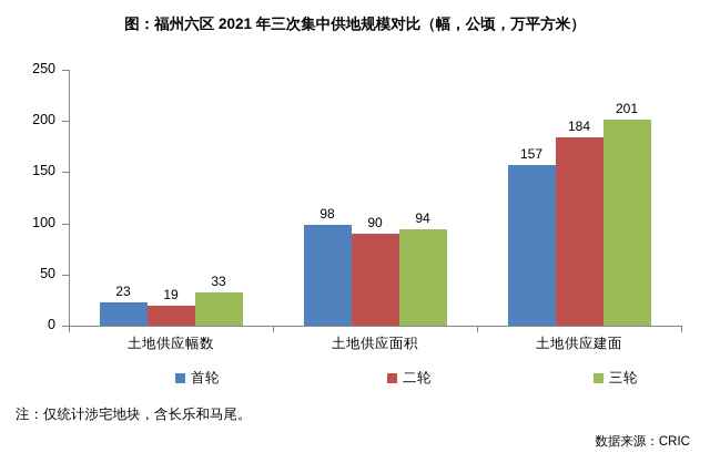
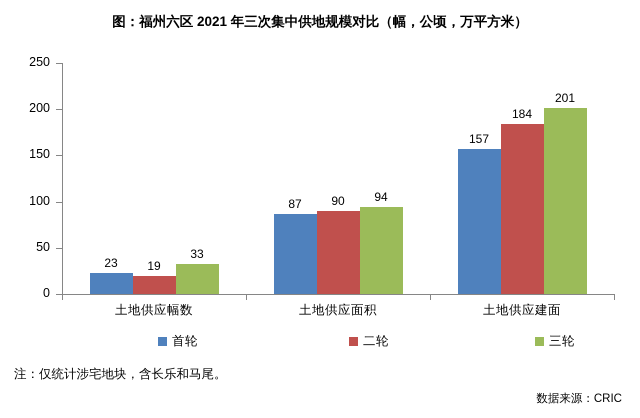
首轮/土地供应面积: 98 -> 87
